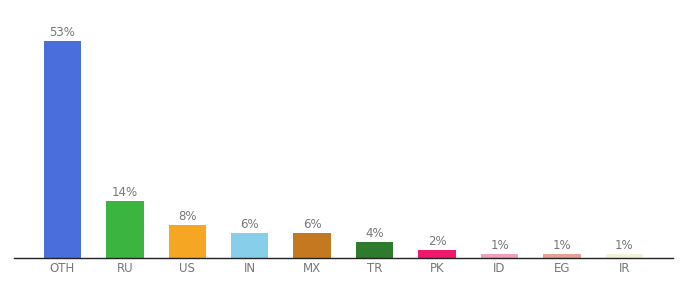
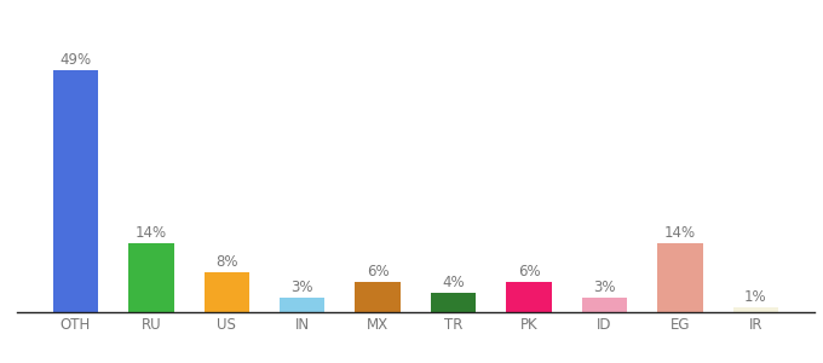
OTH: 53% -> 49%
IN: 6% -> 3%
PK: 2% -> 6%
ID: 1% -> 3%
EG: 1% -> 14%
